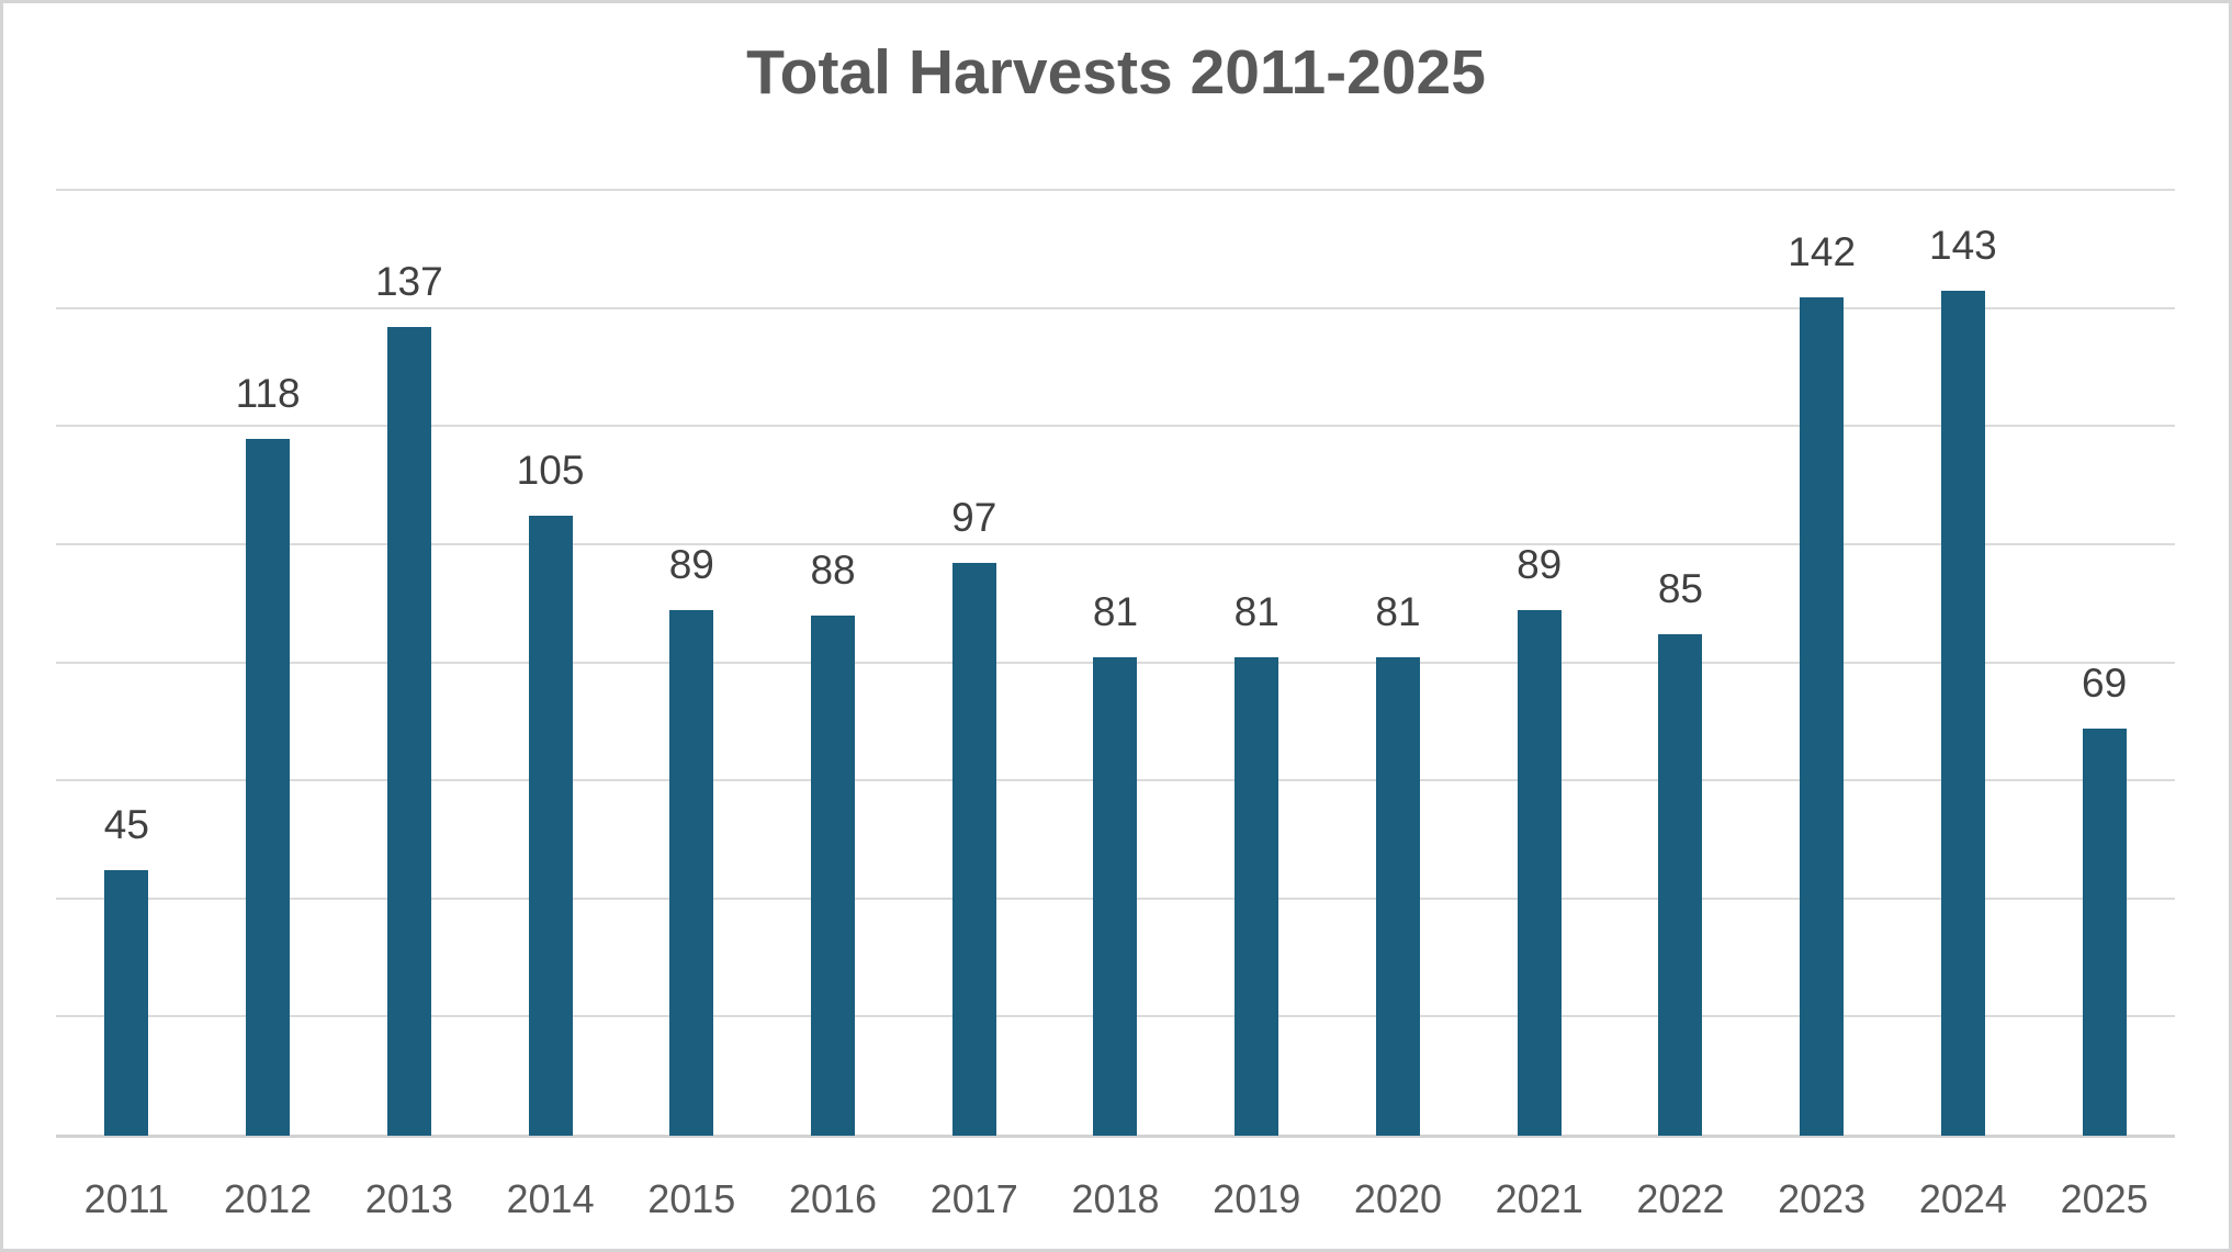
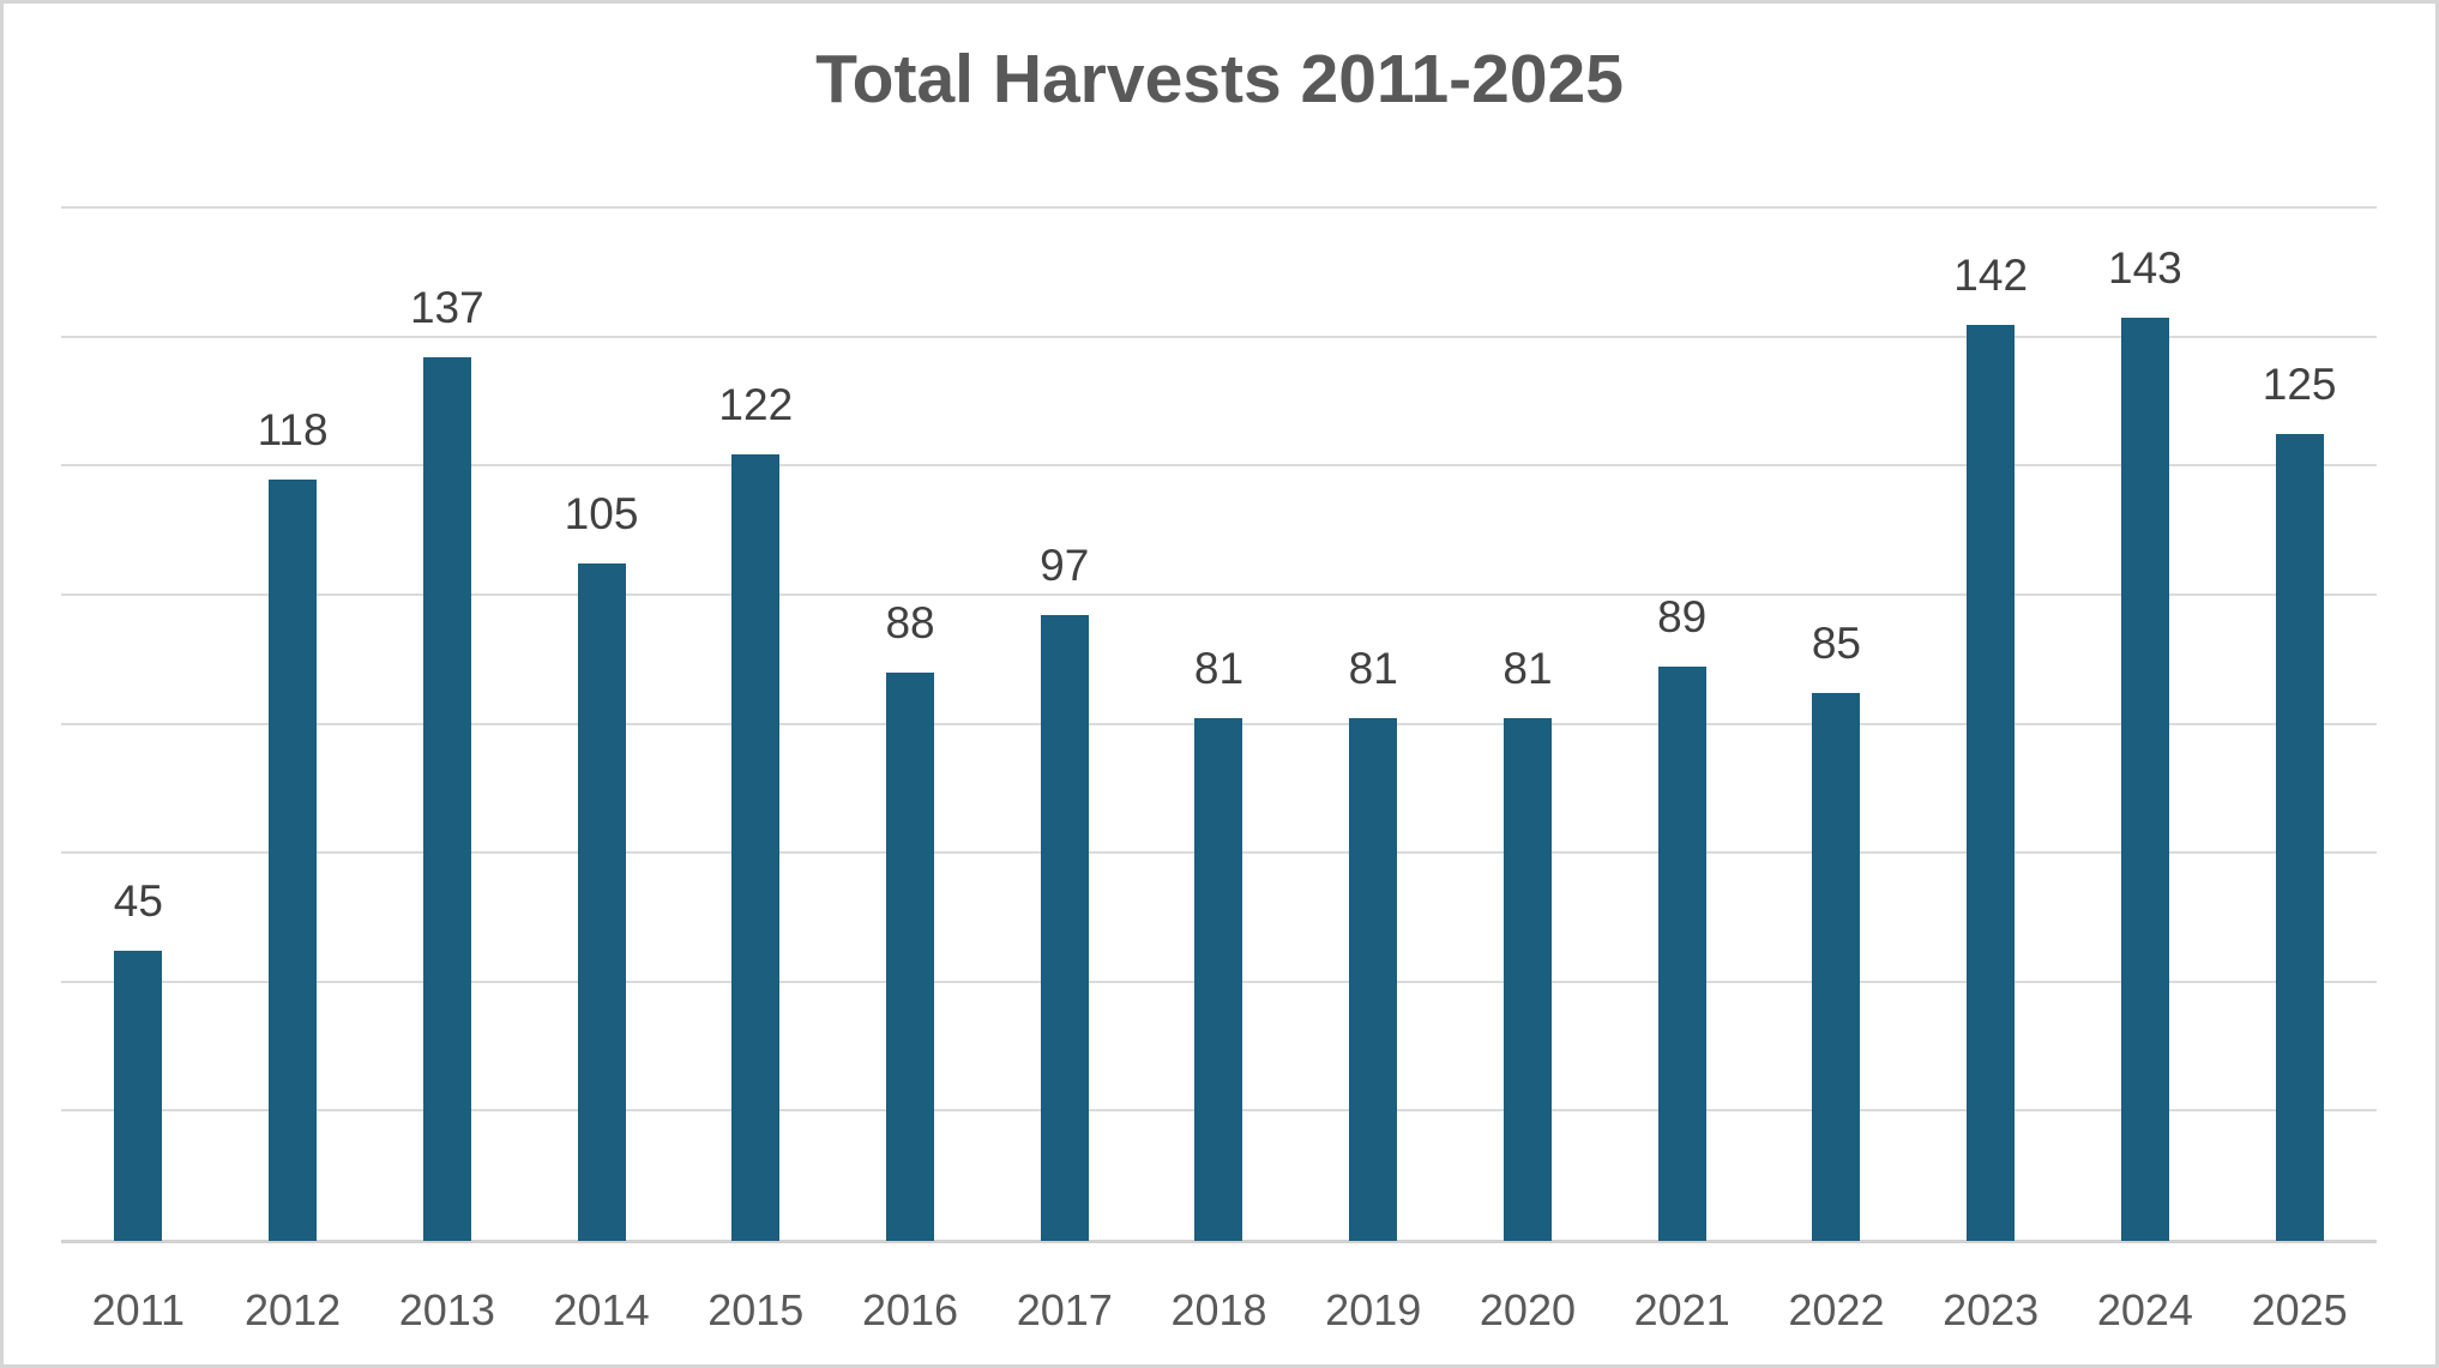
2015: 89 -> 122
2025: 69 -> 125
